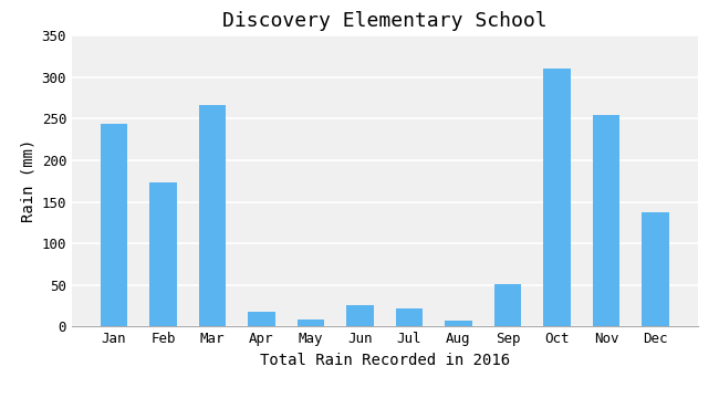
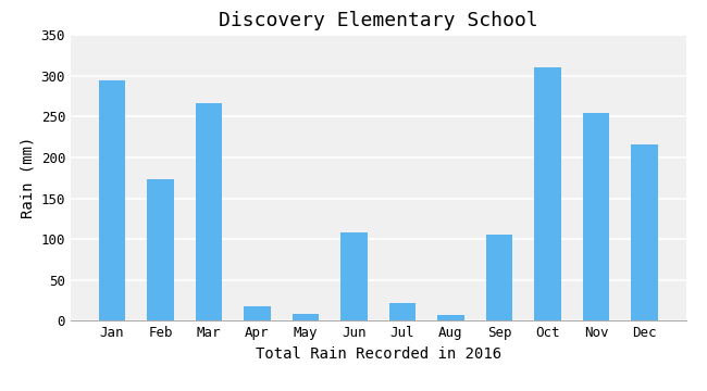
Jan: 244 -> 294
Jun: 26 -> 108
Sep: 51 -> 106
Dec: 138 -> 216
